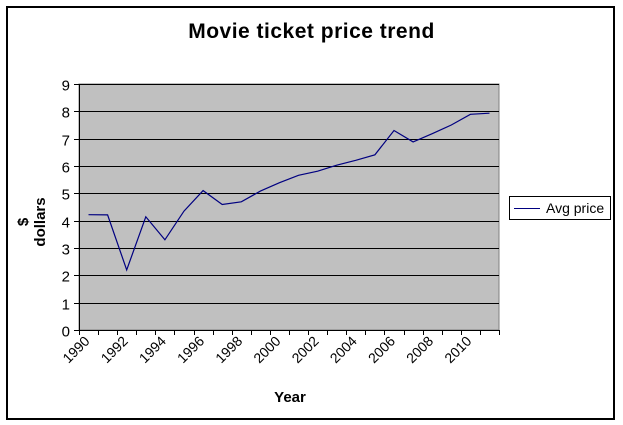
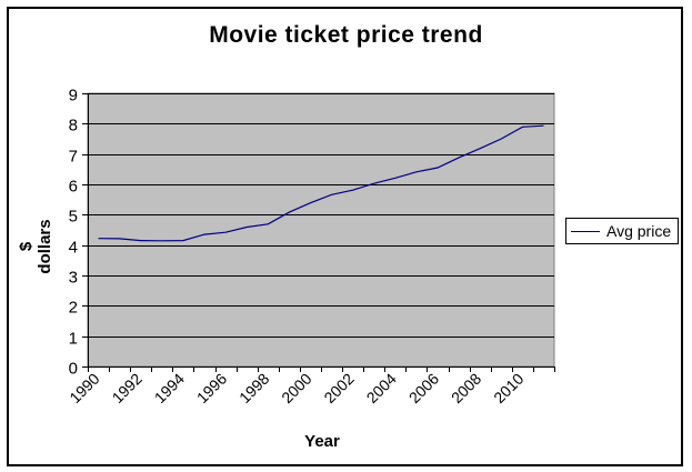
1992: 2.2 -> 4.2
1994: 3.3 -> 4.2
1996: 5.1 -> 4.4
2006: 7.3 -> 6.5
